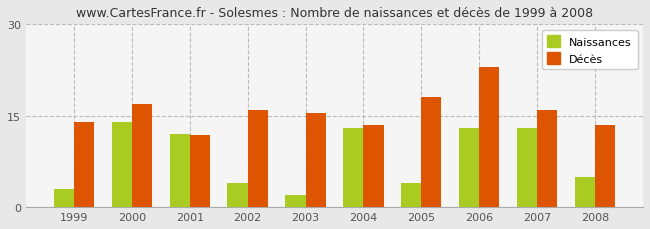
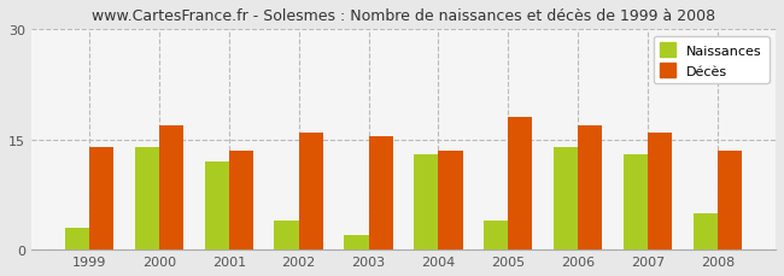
Décès/2001: 11.8 -> 13.5
Naissances/2006: 13 -> 14
Décès/2006: 23.0 -> 17.0
